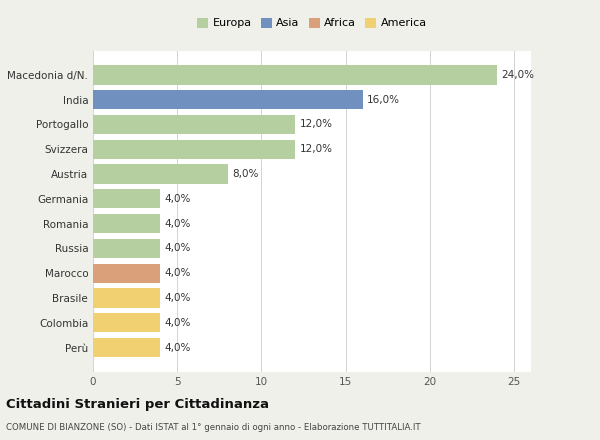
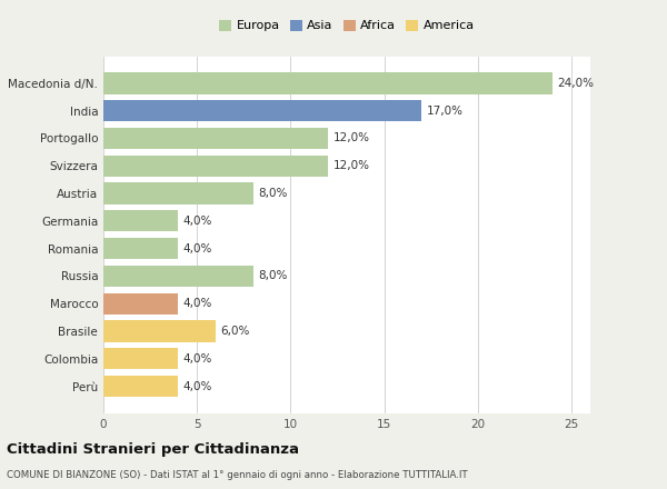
India: 16,0% -> 17,0%
Russia: 4,0% -> 8,0%
Brasile: 4,0% -> 6,0%
